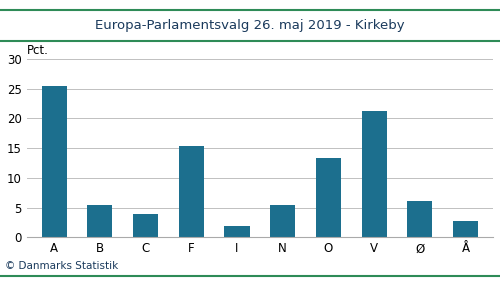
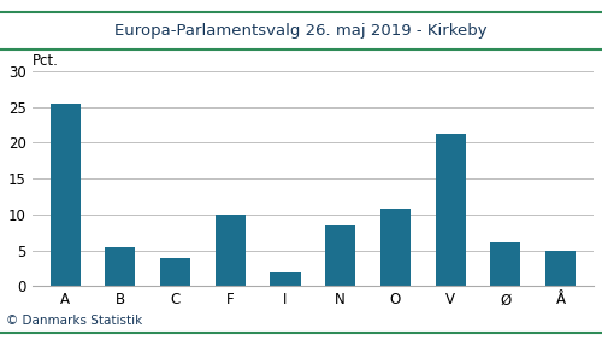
F: 15.3 -> 10.0
N: 5.4 -> 8.4
O: 13.4 -> 10.8
Å: 2.8 -> 5.0
